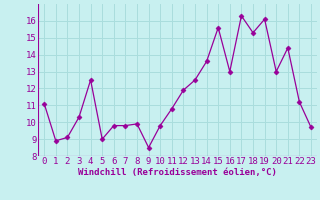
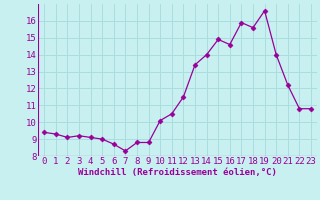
0: 11.1 -> 9.4
1: 8.9 -> 9.3
3: 10.3 -> 9.2
4: 12.5 -> 9.1
6: 9.8 -> 8.7
7: 9.8 -> 8.3
8: 9.9 -> 8.8
9: 8.5 -> 8.8
10: 9.8 -> 10.1
11: 10.8 -> 10.5
12: 11.9 -> 11.5
13: 12.5 -> 13.4
14: 13.6 -> 14.0
15: 15.6 -> 14.9
16: 13.0 -> 14.6
17: 16.3 -> 15.9
18: 15.3 -> 15.6
19: 16.1 -> 16.6
20: 13.0 -> 14.0
21: 14.4 -> 12.2
22: 11.2 -> 10.8
23: 9.7 -> 10.8
